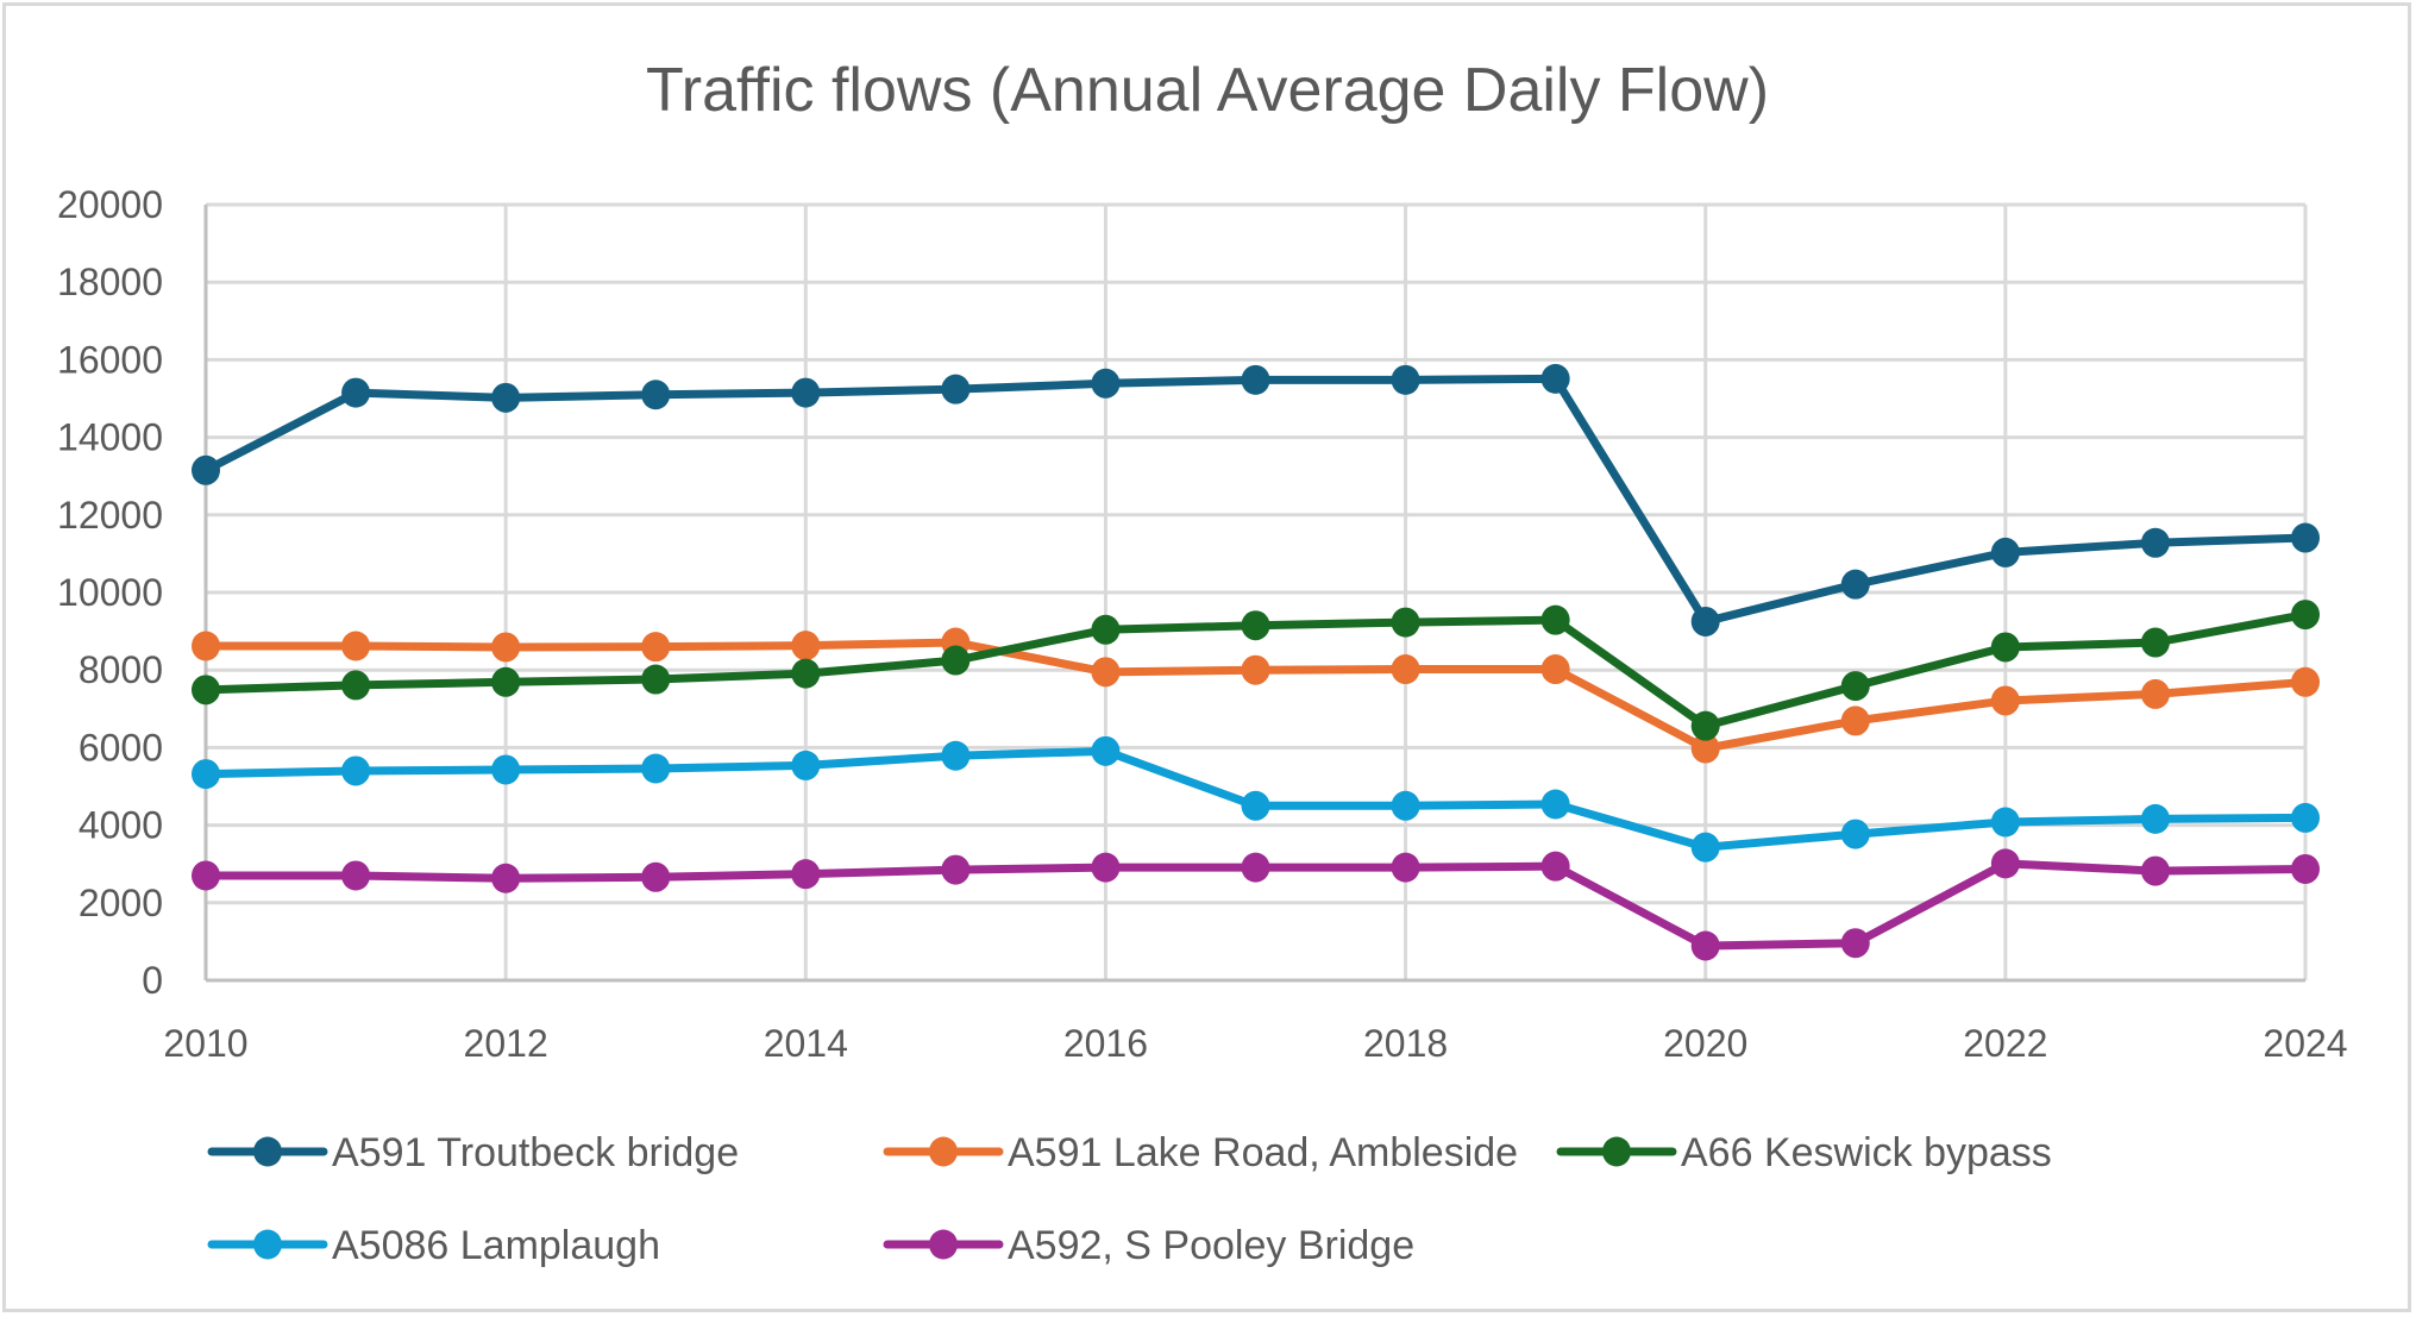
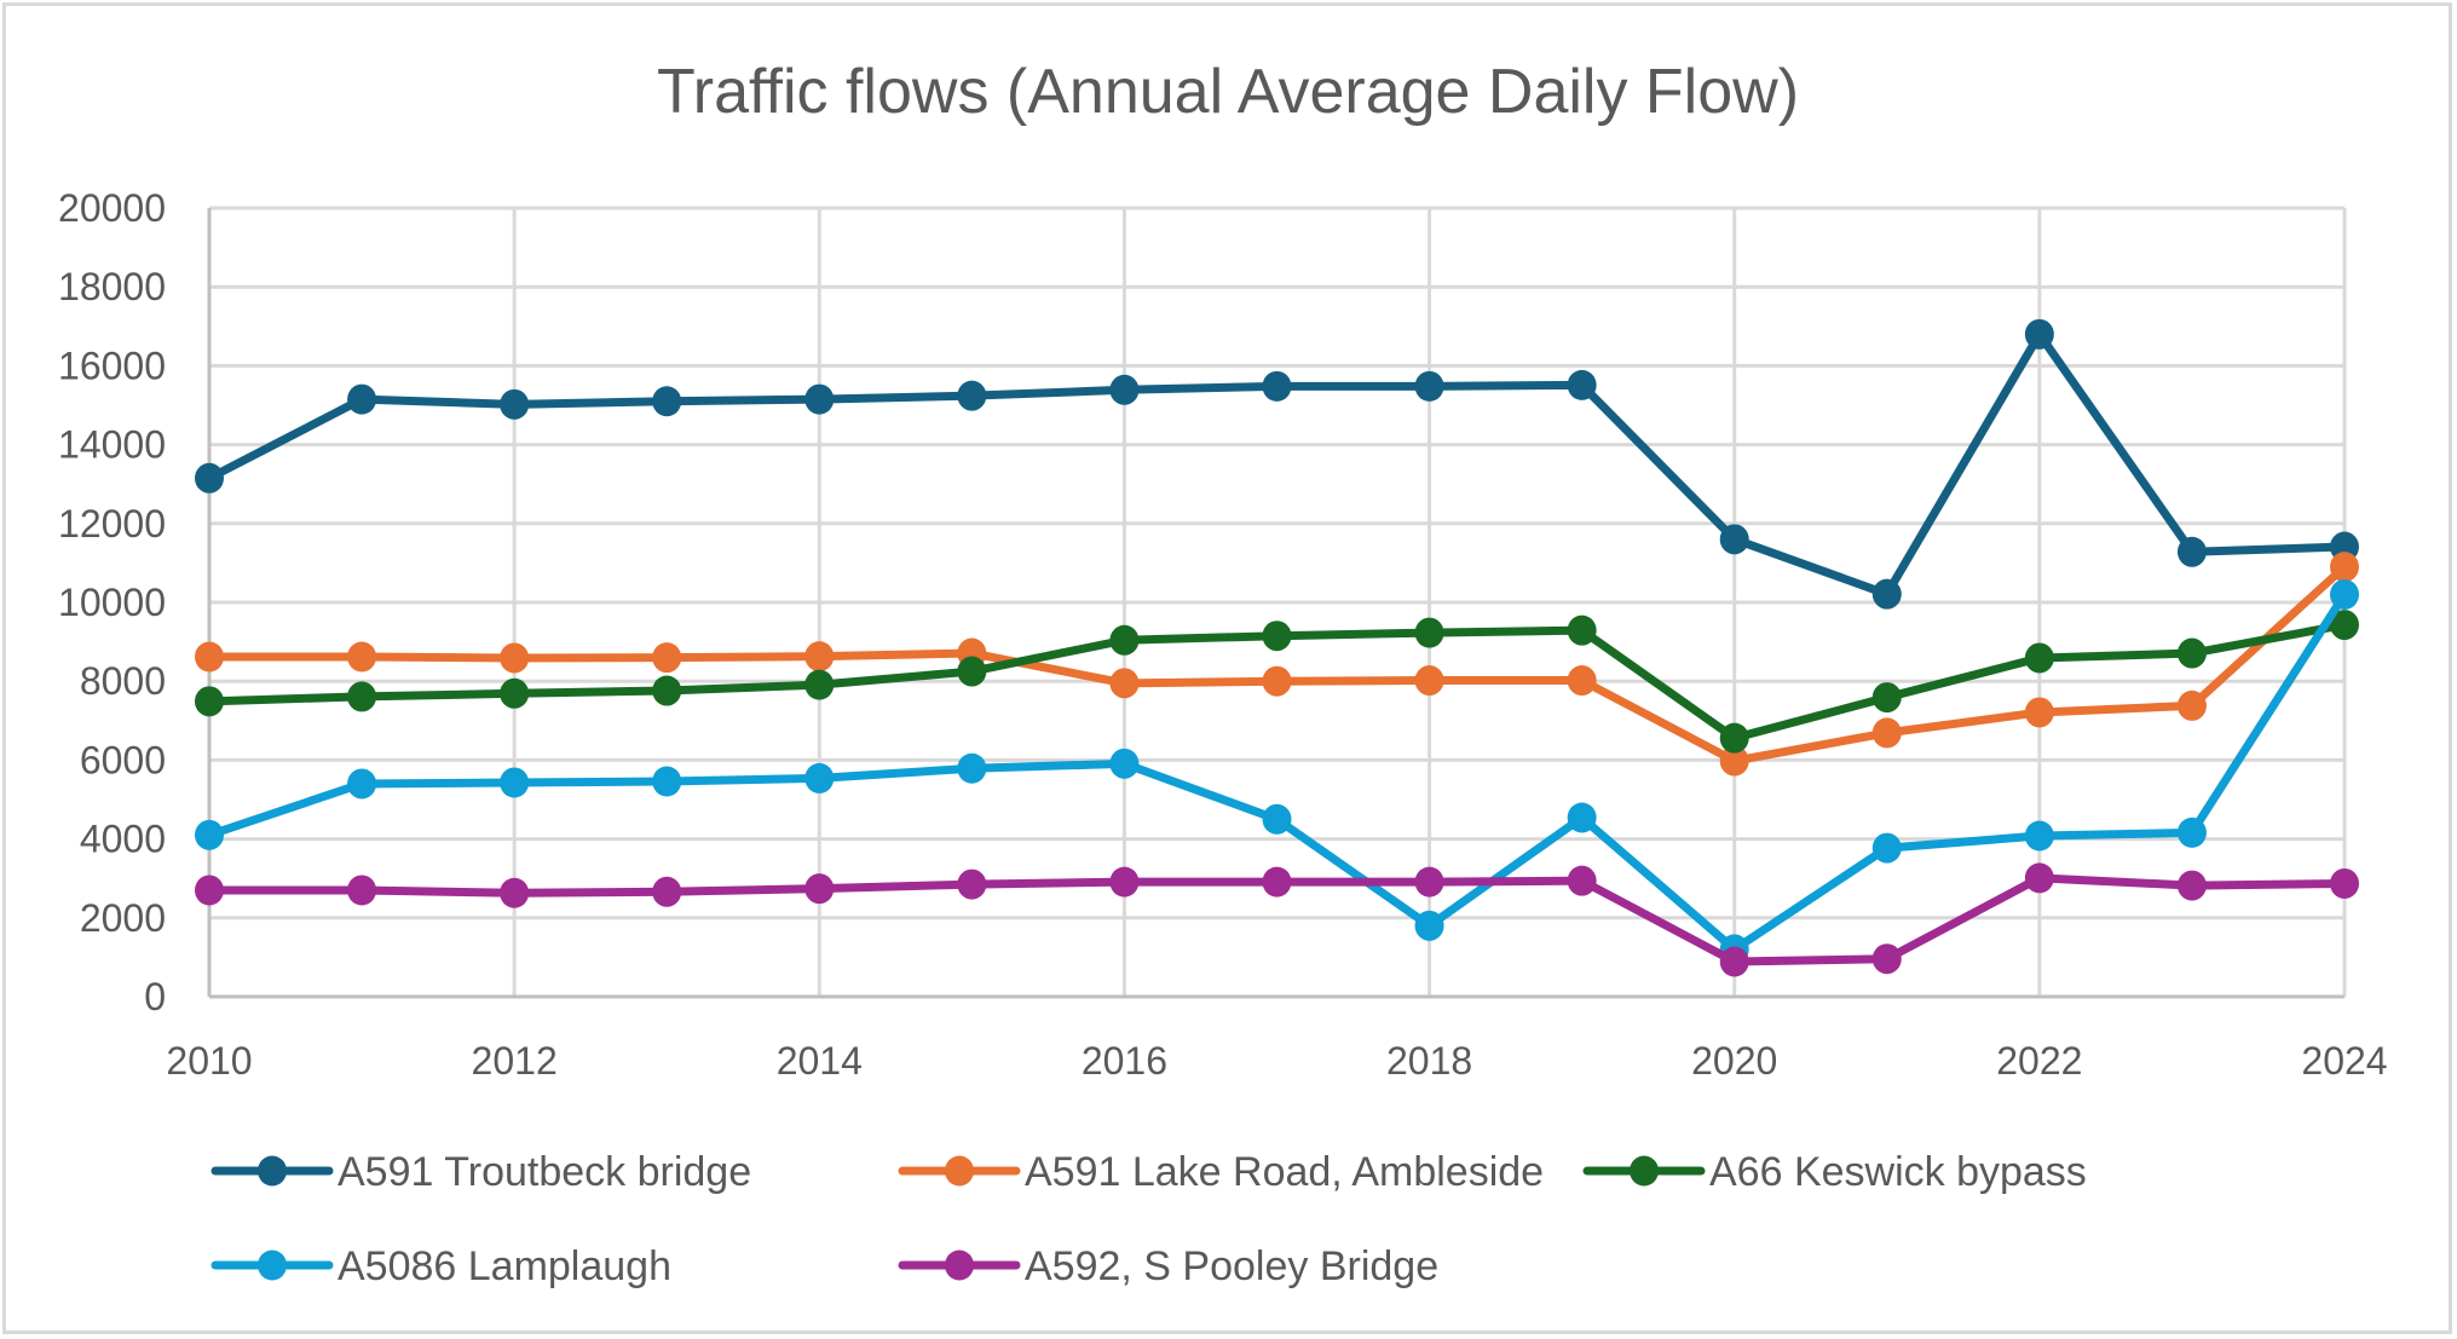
A5086 Lamplaugh/2010: 5300 -> 4100
A5086 Lamplaugh/2018: 4500 -> 1800
A591 Troutbeck bridge/2020: 9200 -> 11600
A5086 Lamplaugh/2020: 3400 -> 1200
A591 Troutbeck bridge/2022: 11000 -> 16800
A591 Lake Road, Ambleside/2024: 7700 -> 10900
A5086 Lamplaugh/2024: 4200 -> 10200
